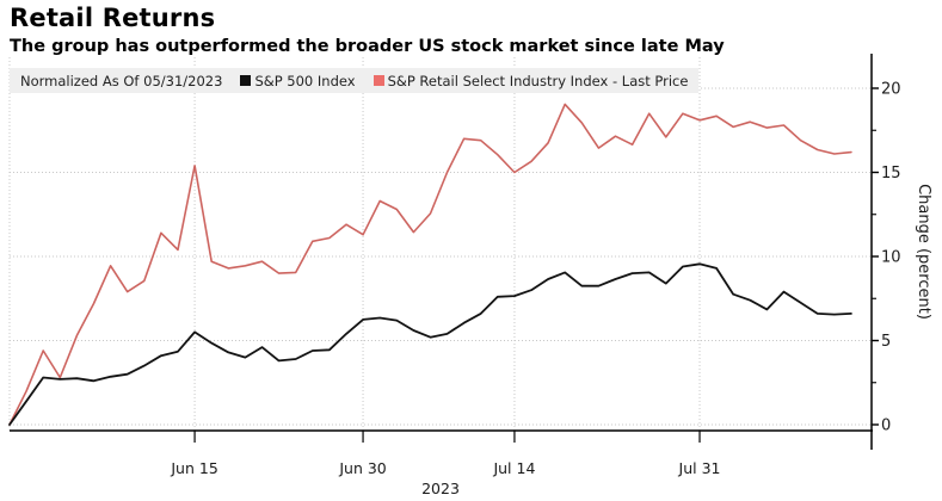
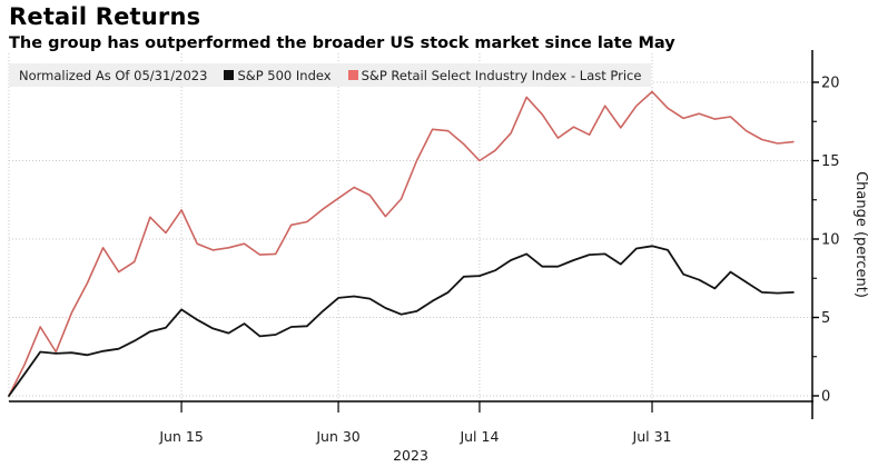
S&P Retail Select Industry Index - Last Price/Jun 15: 15.4 -> 11.8
S&P Retail Select Industry Index - Last Price/Jun 30: 11.3 -> 12.6
S&P Retail Select Industry Index - Last Price/Jul 31: 18.1 -> 19.4
